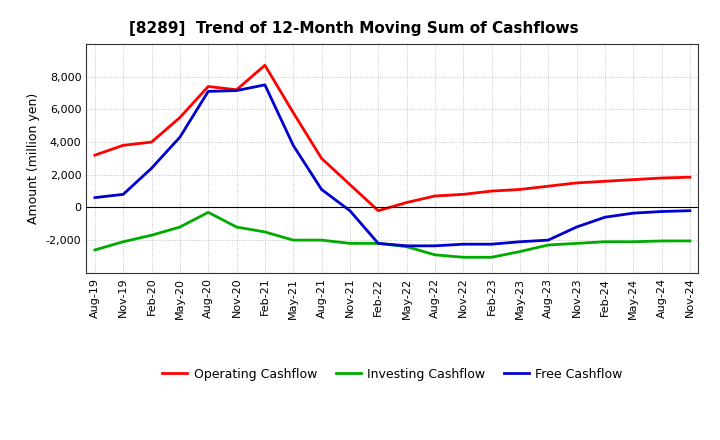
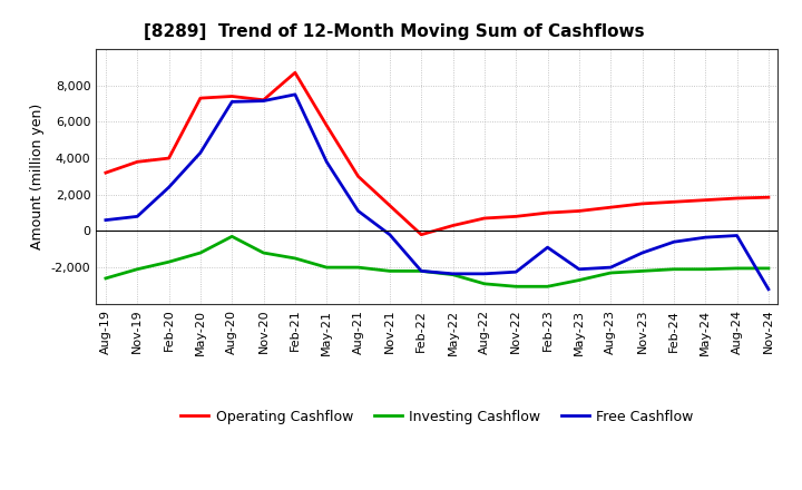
Operating Cashflow/May-20: 5,500 -> 7,300
Free Cashflow/Feb-23: -2,200 -> -900
Free Cashflow/Nov-24: -200 -> -3,200
